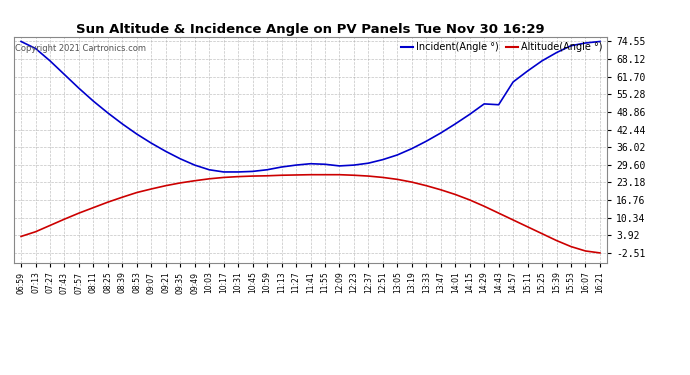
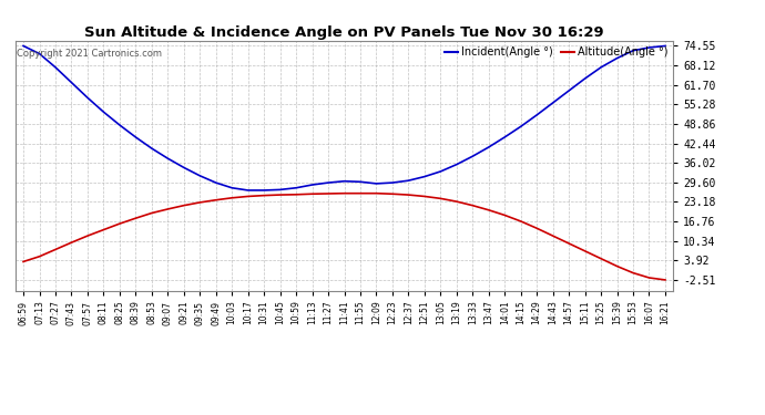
Incident(Angle °)/14:43: 51.5 -> 55.8
